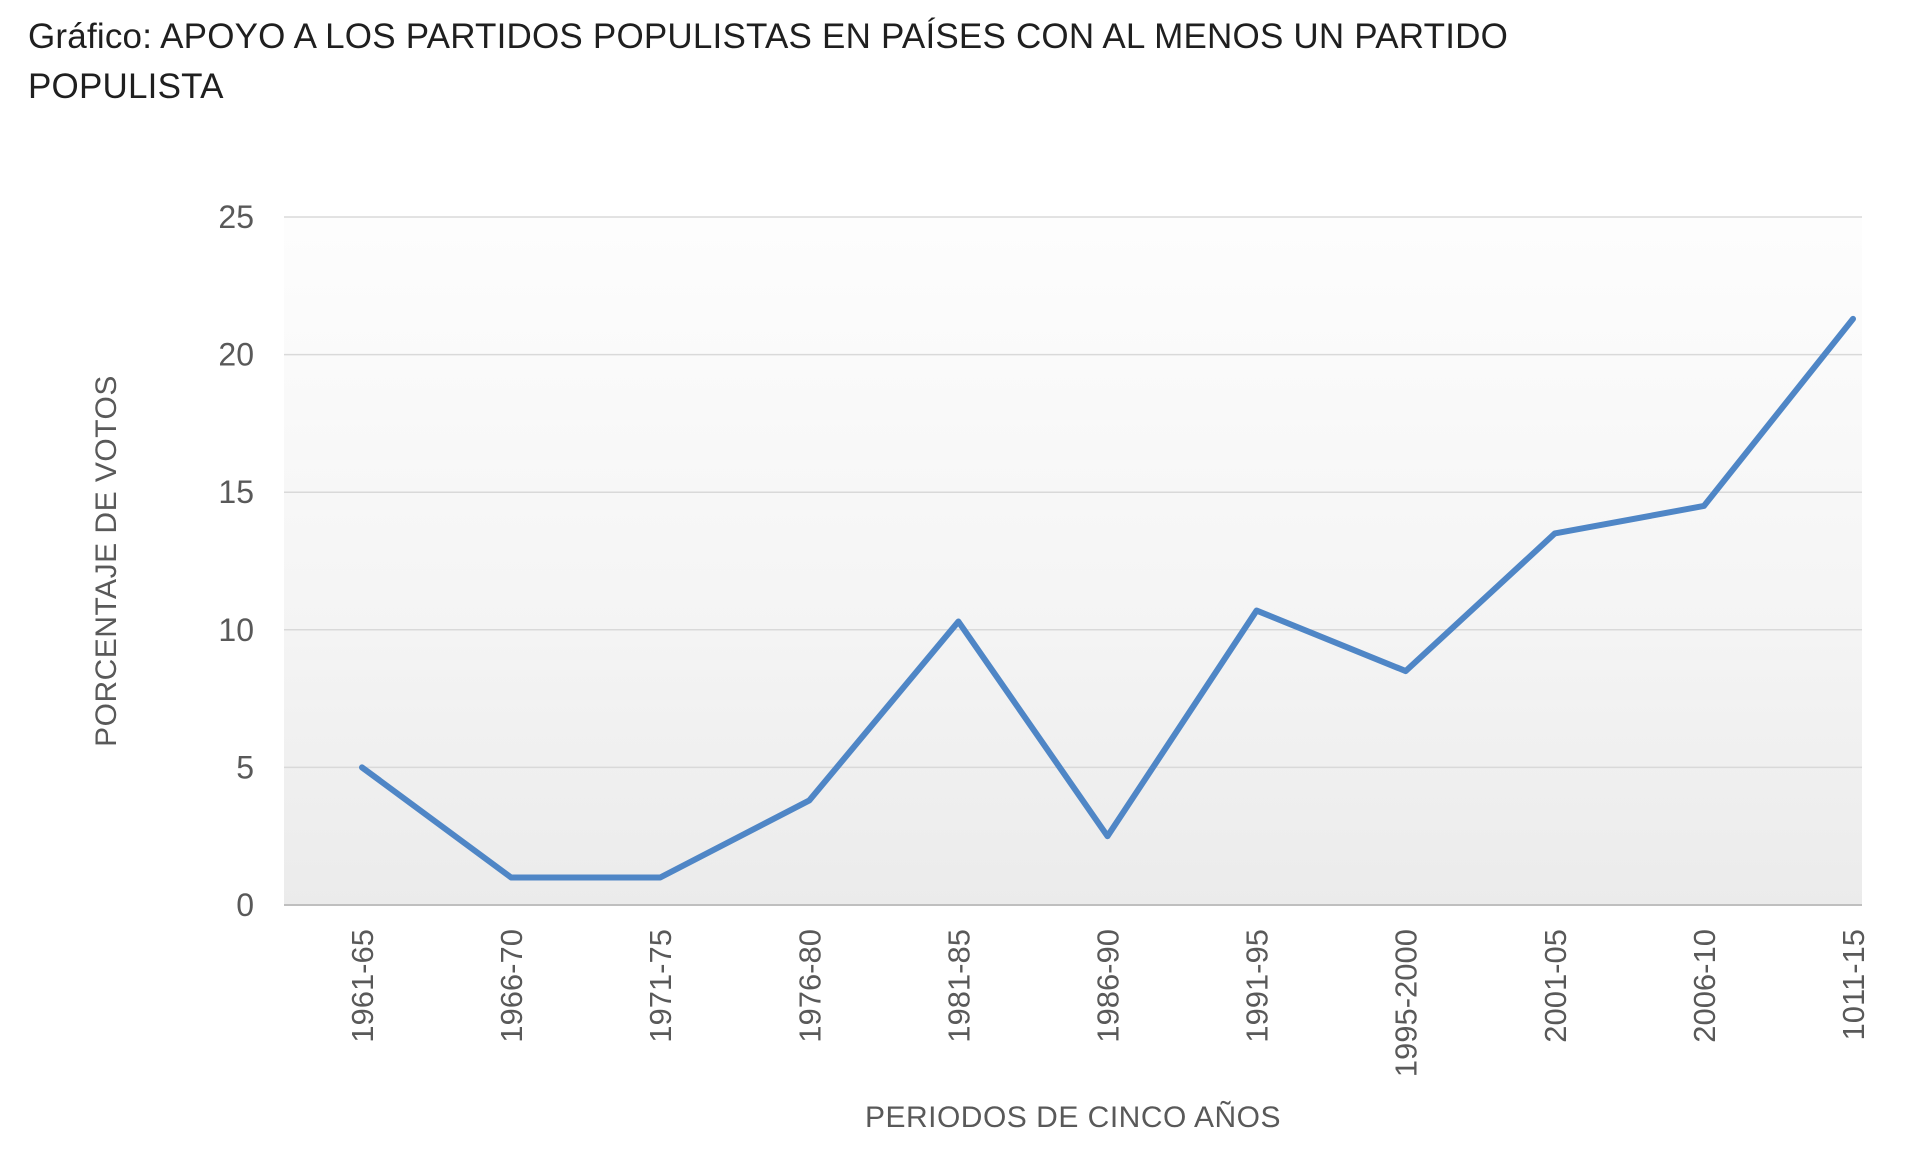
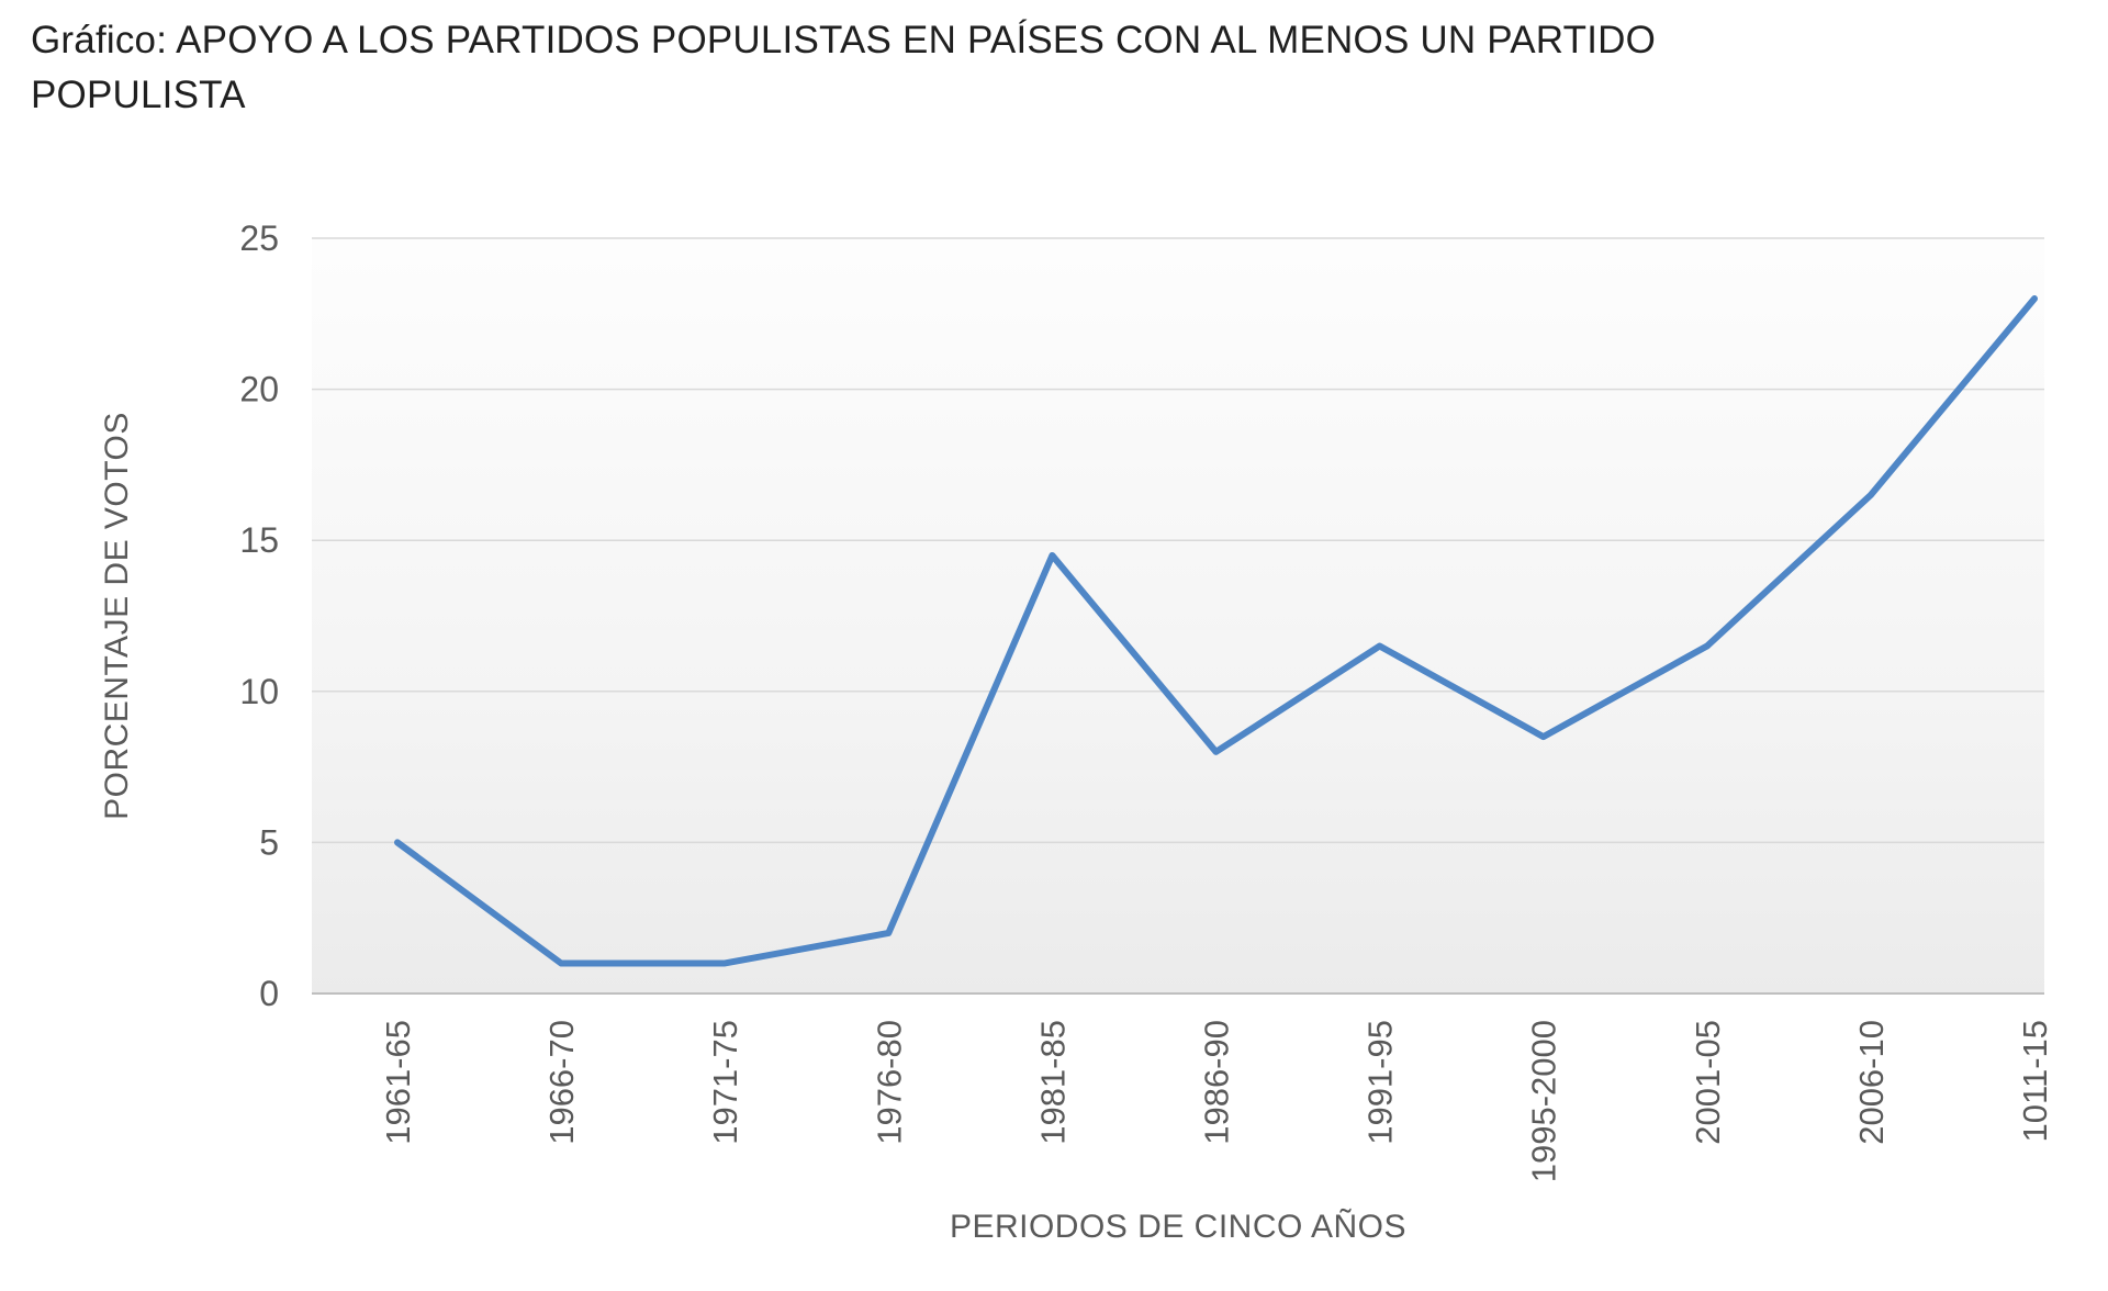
1976-80: 3.8 -> 2.0
1981-85: 10.3 -> 14.5
1986-90: 2.5 -> 8.0
1991-95: 10.7 -> 11.5
2001-05: 13.5 -> 11.5
2006-10: 14.5 -> 16.5
1011-15: 21.3 -> 23.0
